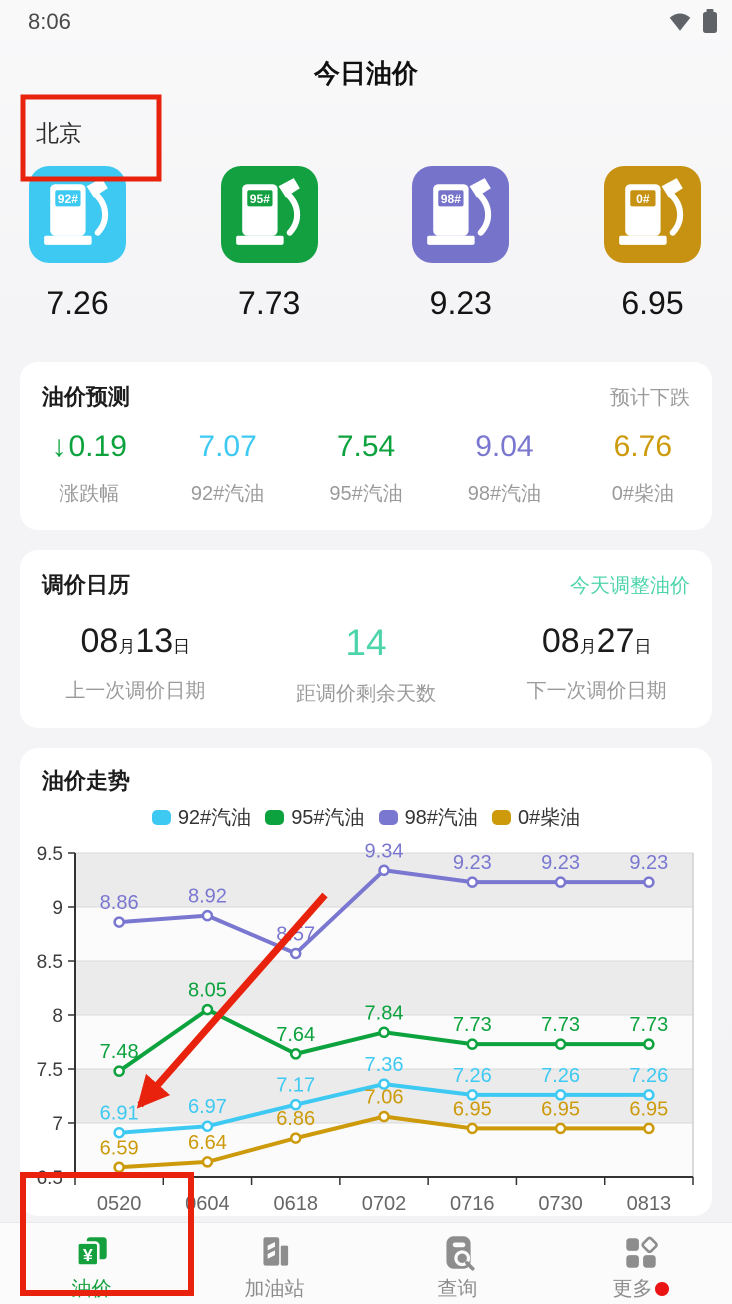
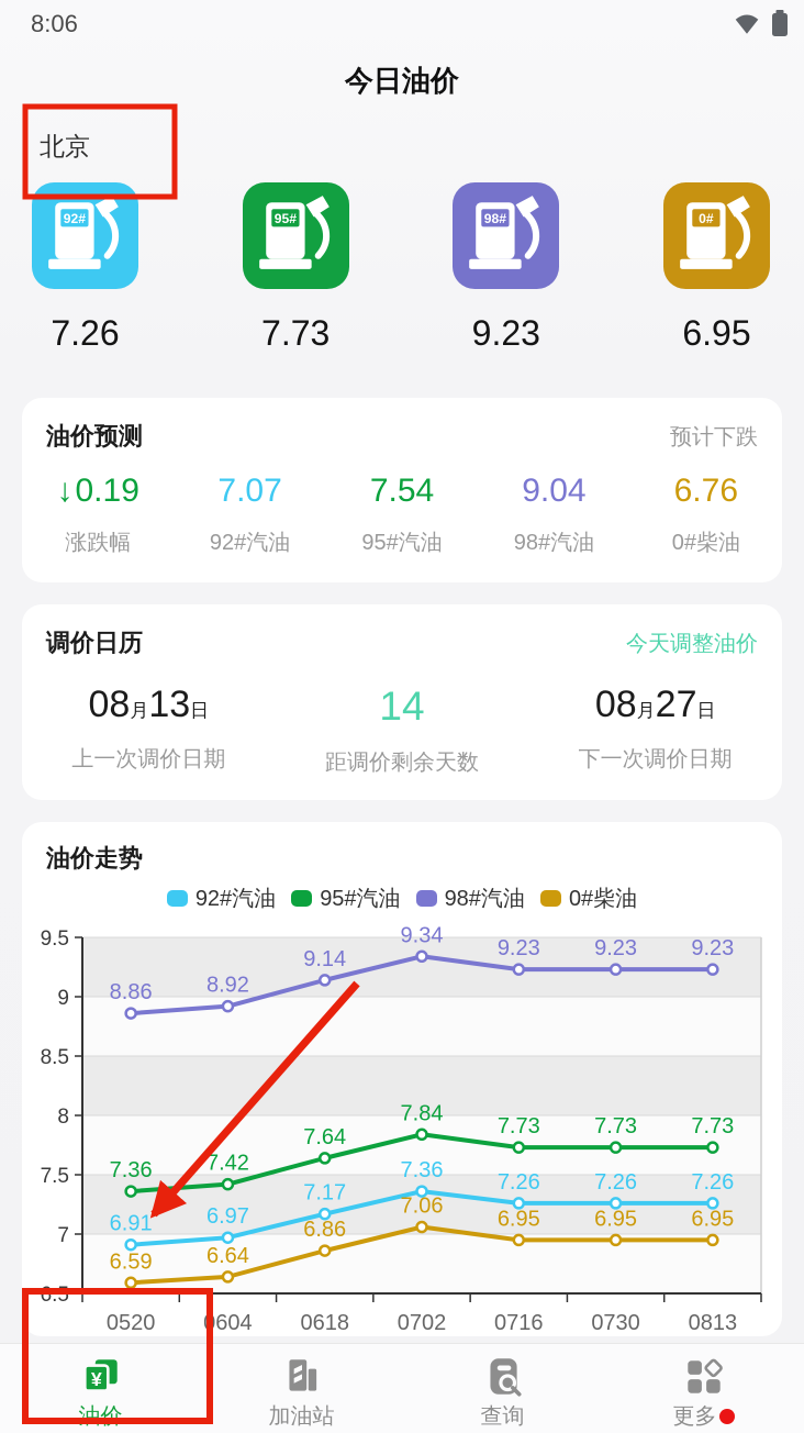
95#汽油/0520: 7.48 -> 7.36
95#汽油/0604: 8.05 -> 7.42
98#汽油/0618: 8.57 -> 9.14
